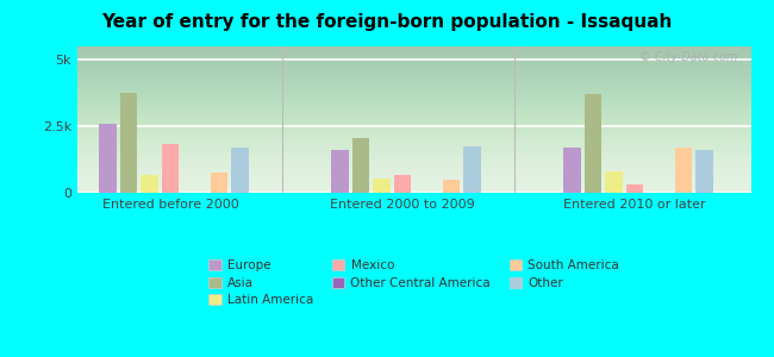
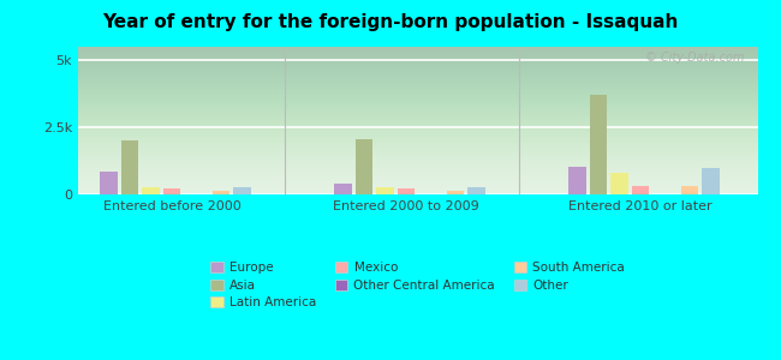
Europe/Entered before 2000: 2.60k -> 0.85k
Asia/Entered before 2000: 3.75k -> 2.00k
Latin America/Entered before 2000: 0.65k -> 0.28k
Mexico/Entered before 2000: 1.85k -> 0.22k
South America/Entered before 2000: 0.75k -> 0.14k
Other/Entered before 2000: 1.70k -> 0.26k
Europe/Entered 2000 to 2009: 1.60k -> 0.40k
Latin America/Entered 2000 to 2009: 0.55k -> 0.26k
Mexico/Entered 2000 to 2009: 0.65k -> 0.21k
South America/Entered 2000 to 2009: 0.50k -> 0.13k
Other/Entered 2000 to 2009: 1.75k -> 0.28k
Europe/Entered 2010 or later: 1.70k -> 1.05k
South America/Entered 2010 or later: 1.70k -> 0.30k
Other/Entered 2010 or later: 1.60k -> 1.00k
